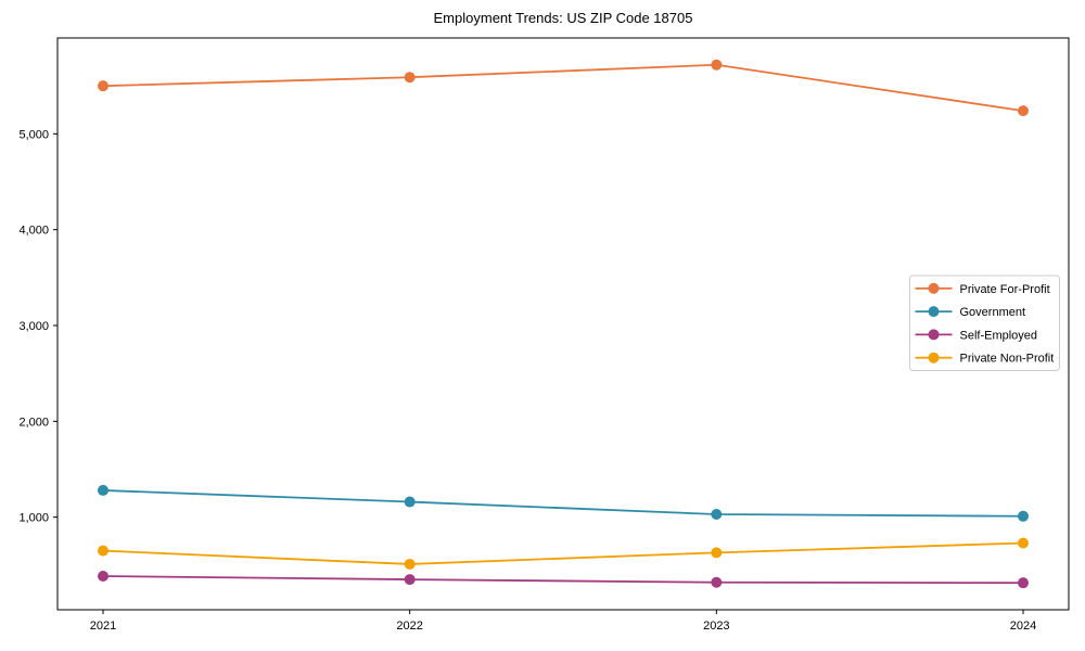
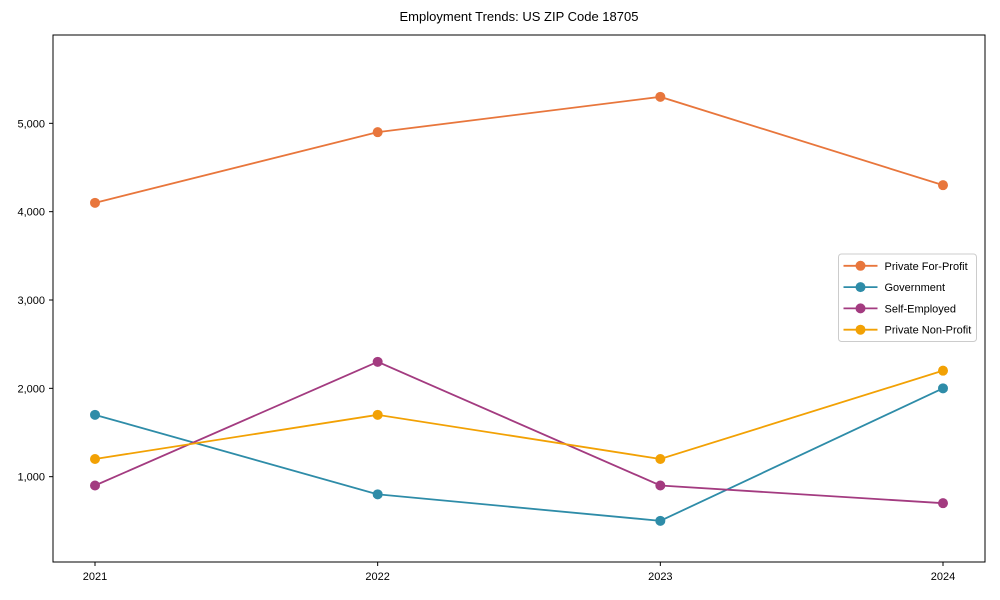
Private For-Profit/2021: 5500 -> 4100
Government/2021: 1300 -> 1700
Self-Employed/2021: 400 -> 900
Private Non-Profit/2021: 600 -> 1200
Private For-Profit/2022: 5600 -> 4900
Government/2022: 1200 -> 800
Self-Employed/2022: 400 -> 2300
Private Non-Profit/2022: 500 -> 1700
Private For-Profit/2023: 5700 -> 5300
Government/2023: 1000 -> 500
Self-Employed/2023: 300 -> 900
Private Non-Profit/2023: 600 -> 1200
Private For-Profit/2024: 5200 -> 4300
Government/2024: 1000 -> 2000
Self-Employed/2024: 300 -> 700
Private Non-Profit/2024: 700 -> 2200
